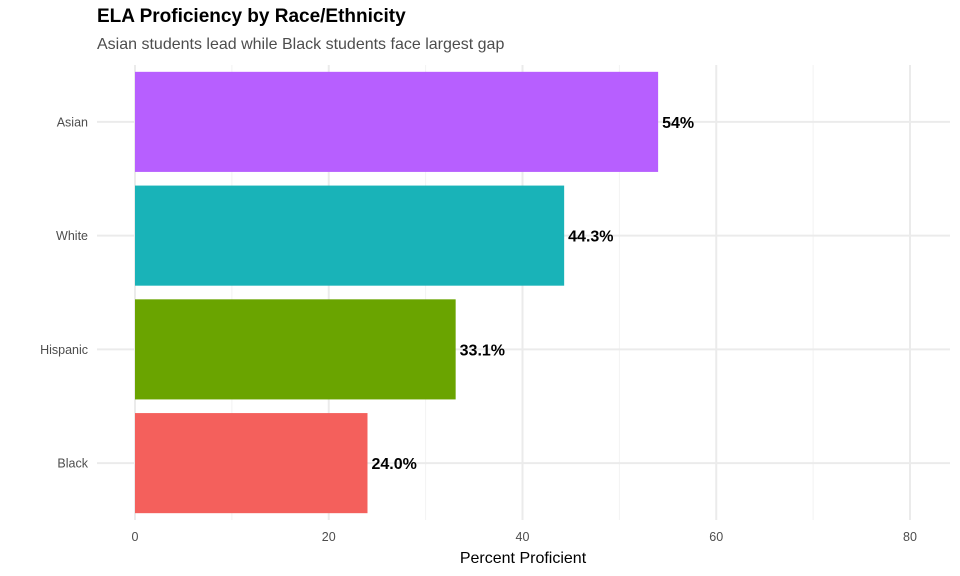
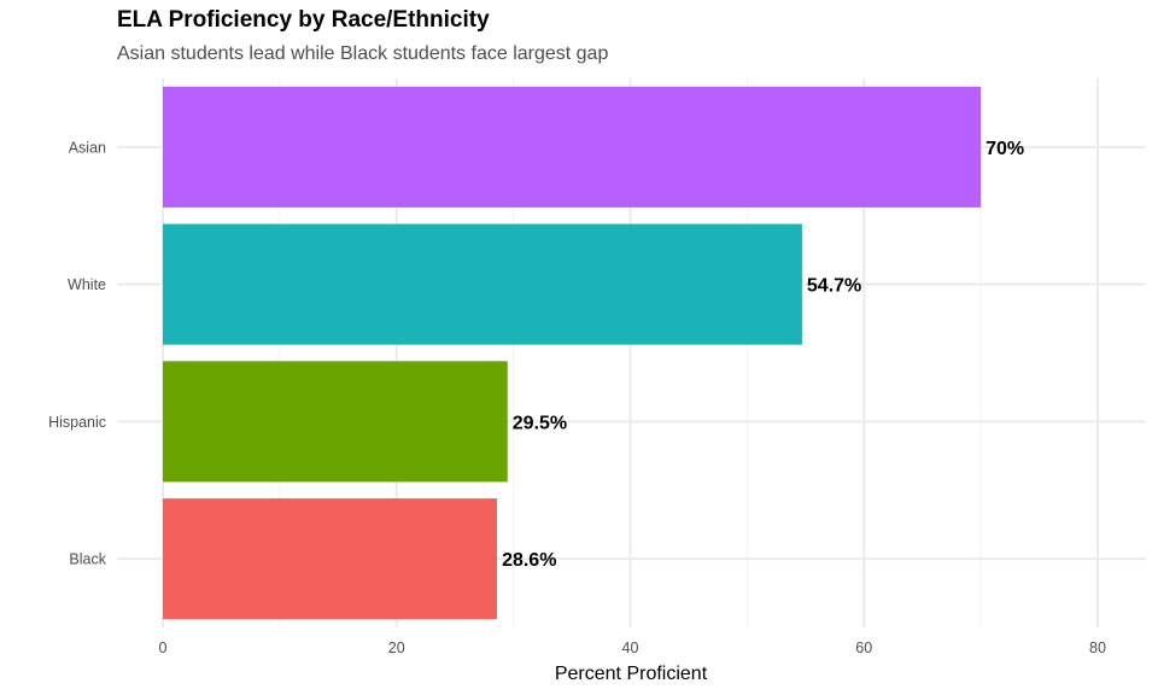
Asian: 54% -> 70%
White: 44.3% -> 54.7%
Hispanic: 33.1% -> 29.5%
Black: 24.0% -> 28.6%
